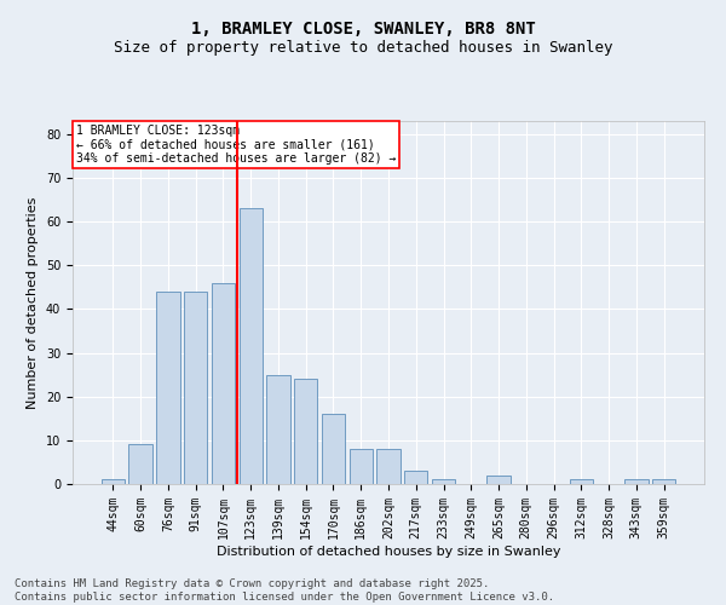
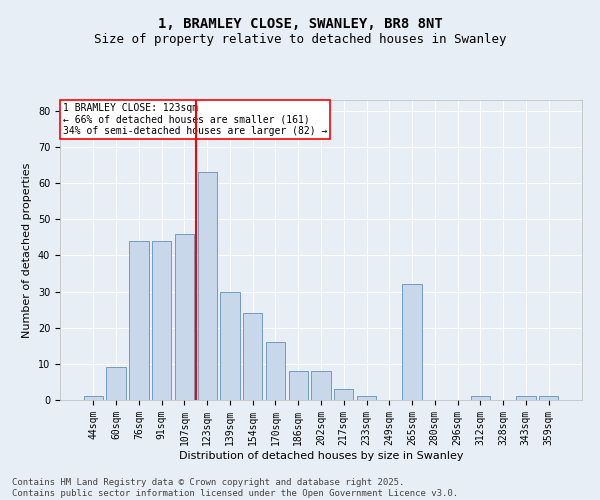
139sqm: 25 -> 30
265sqm: 2 -> 32
